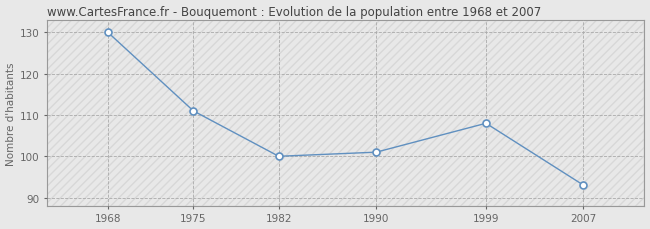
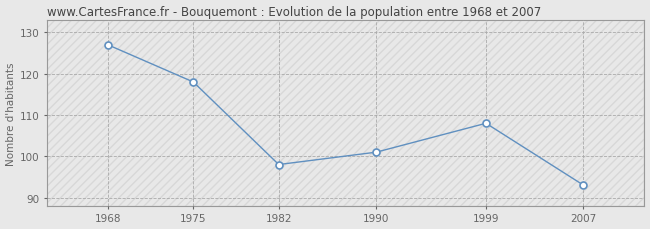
1968: 130 -> 127
1975: 111 -> 118
1982: 100 -> 98
